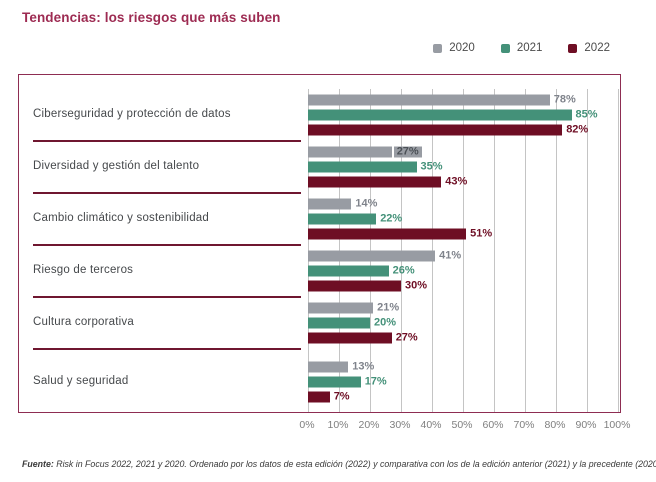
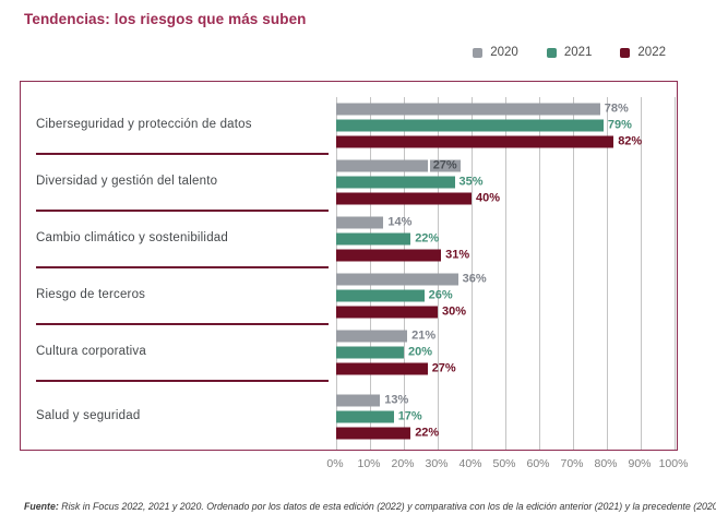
2021/Ciberseguridad y protección de datos: 85% -> 79%
2022/Diversidad y gestión del talento: 43% -> 40%
2022/Cambio climático y sostenibilidad: 51% -> 31%
2020/Riesgo de terceros: 41% -> 36%
2022/Salud y seguridad: 7% -> 22%
